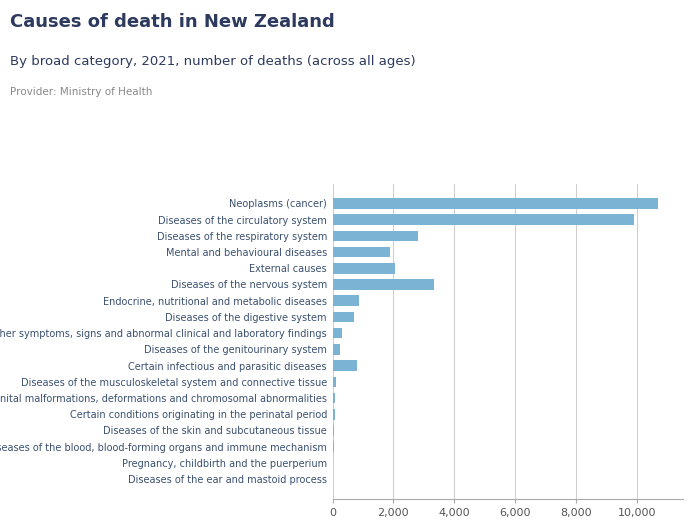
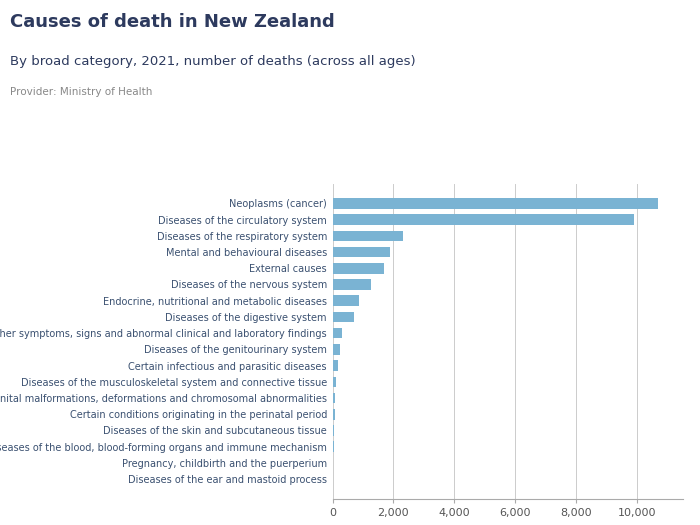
Diseases of the respiratory system: 2,800 -> 2,300
External causes: 2,050 -> 1,700
Diseases of the nervous system: 3,350 -> 1,280
Certain infectious and parasitic diseases: 800 -> 190
